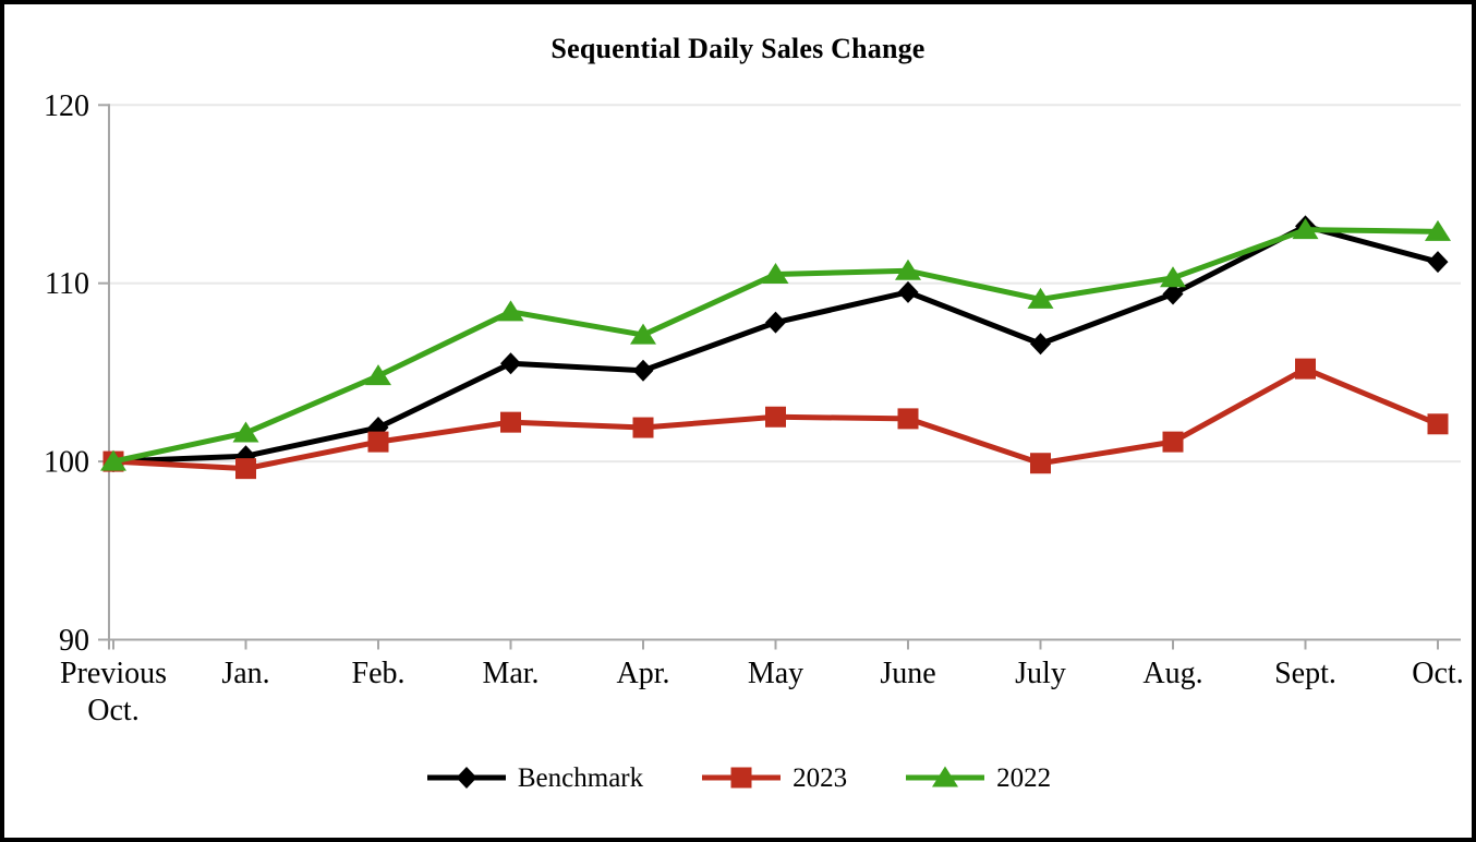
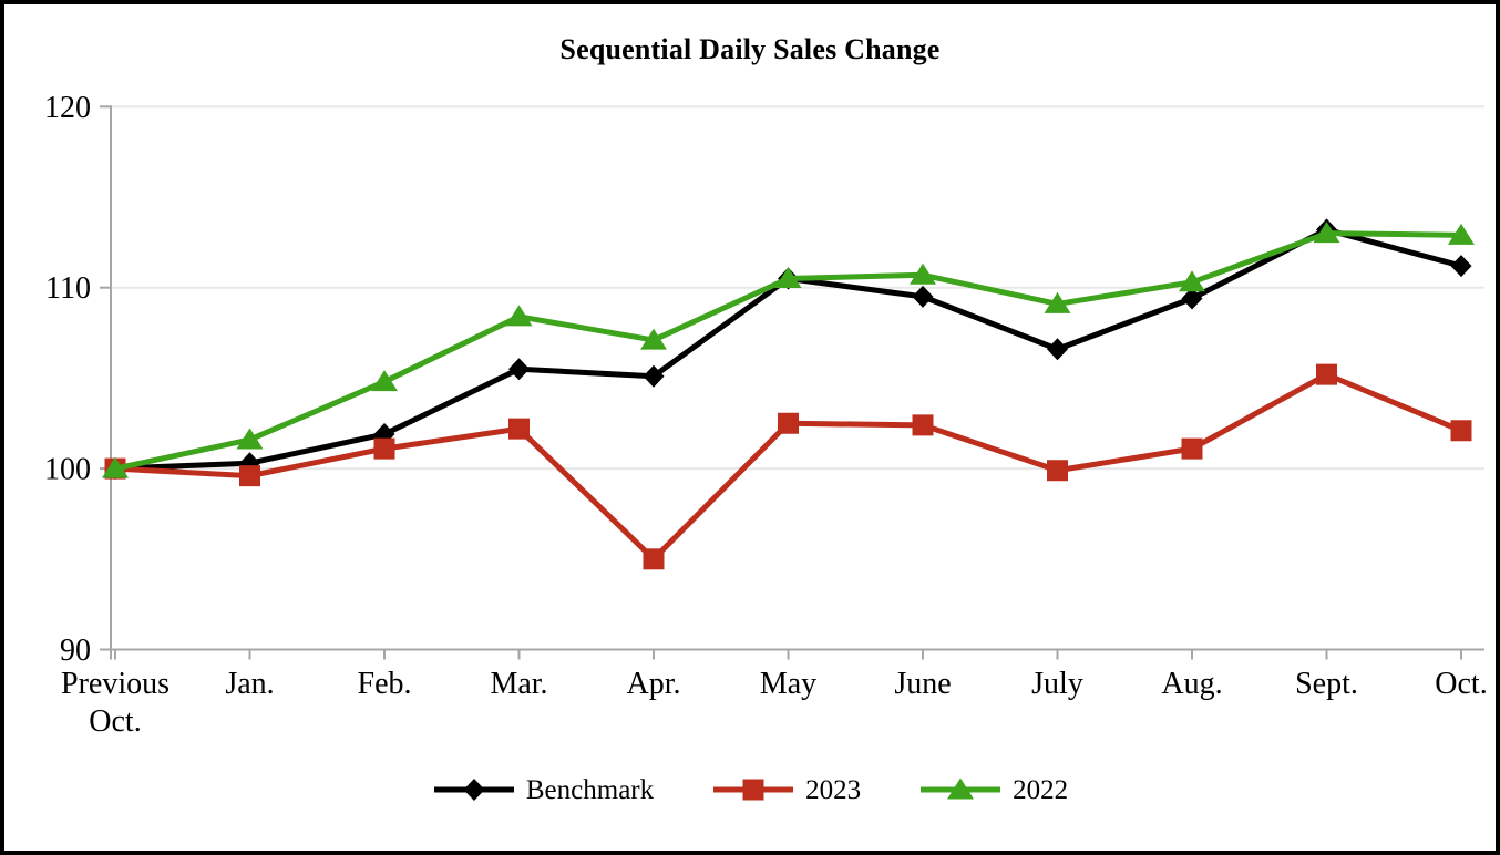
2023/Apr.: 101.9 -> 95.0
Benchmark/May: 107.8 -> 110.5
